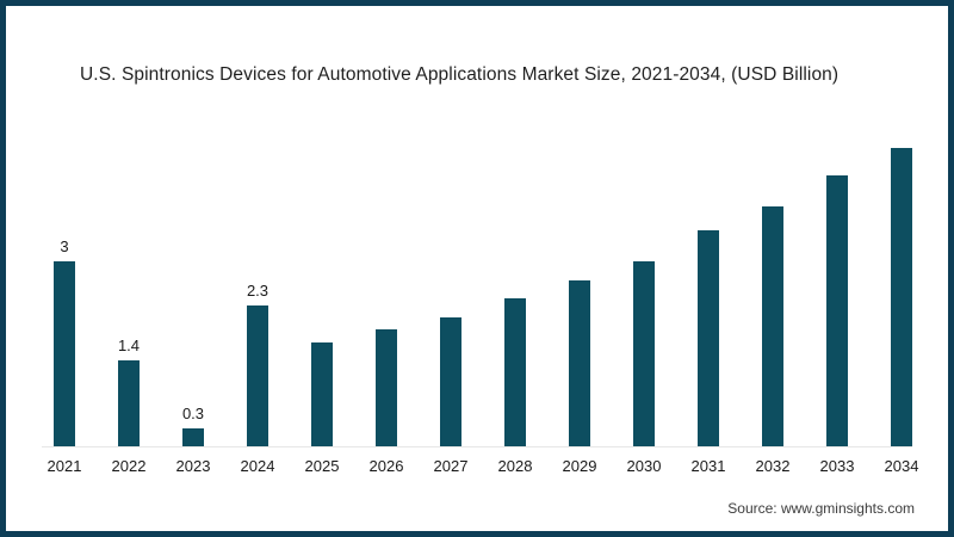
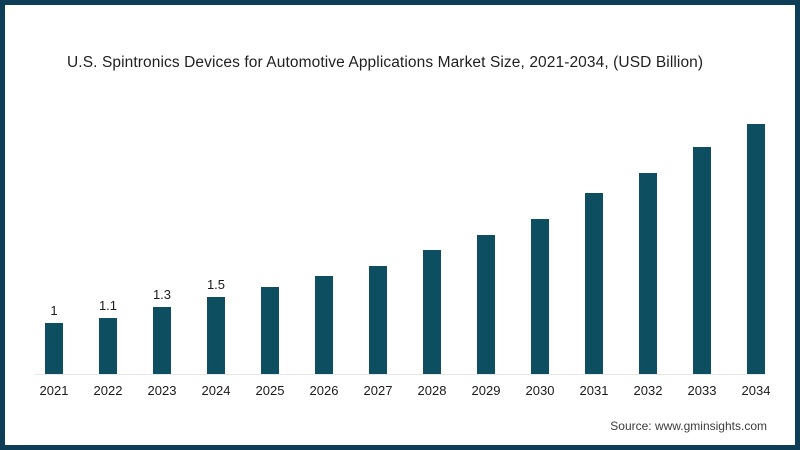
2021: 3 -> 1
2022: 1.4 -> 1.1
2023: 0.3 -> 1.3
2024: 2.3 -> 1.5
